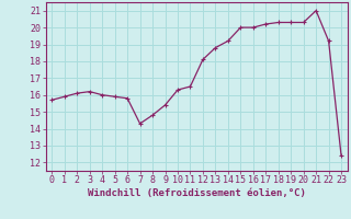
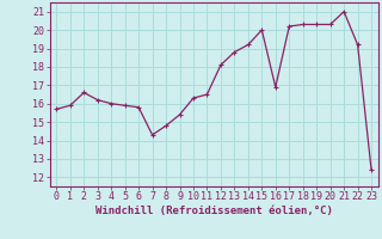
2: 16.1 -> 16.6
16: 20.0 -> 16.9
